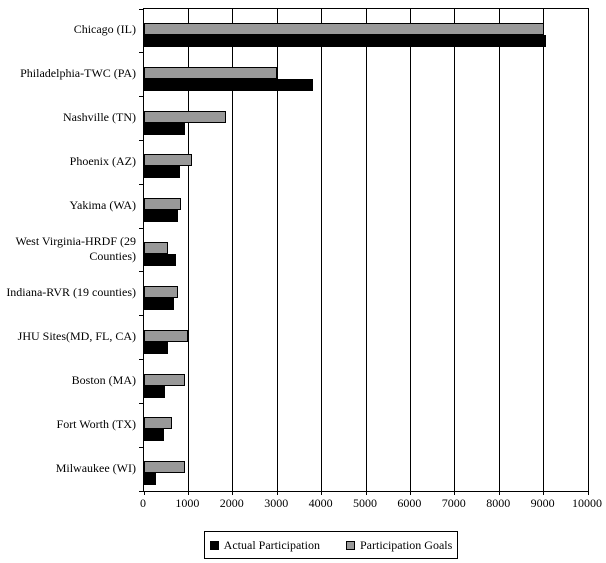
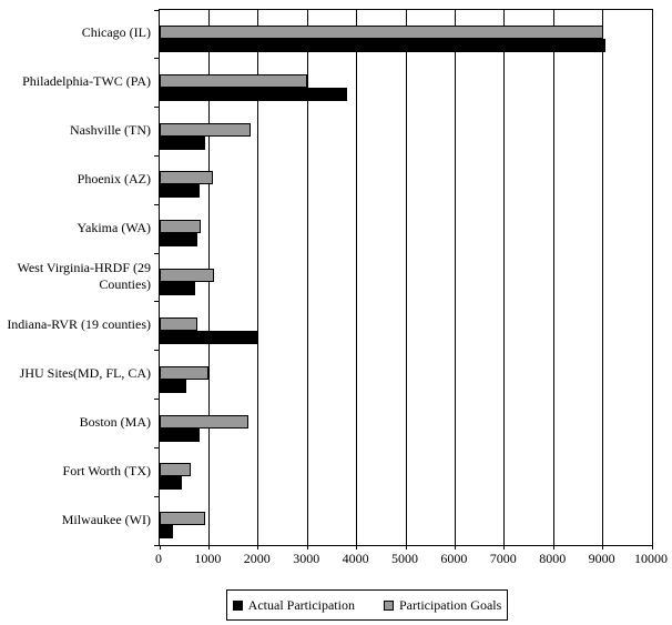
Participation Goals/West Virginia-HRDF (29 Counties): 600 -> 1100
Actual Participation/Indiana-RVR (19 counties): 700 -> 2000
Actual Participation/Boston (MA): 500 -> 800
Participation Goals/Boston (MA): 900 -> 1800
